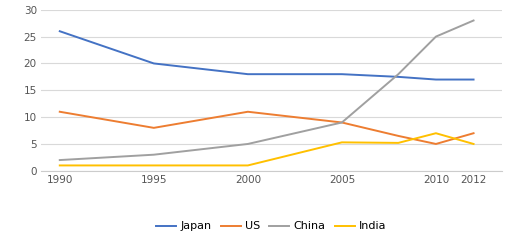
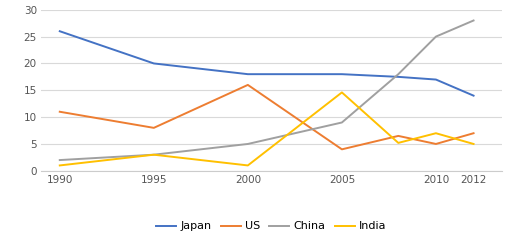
India/1995: 1.0 -> 3.0
US/2000: 11.0 -> 16.0
US/2005: 9.0 -> 4.0
India/2005: 5.3 -> 14.6
Japan/2012: 17.0 -> 14.0
